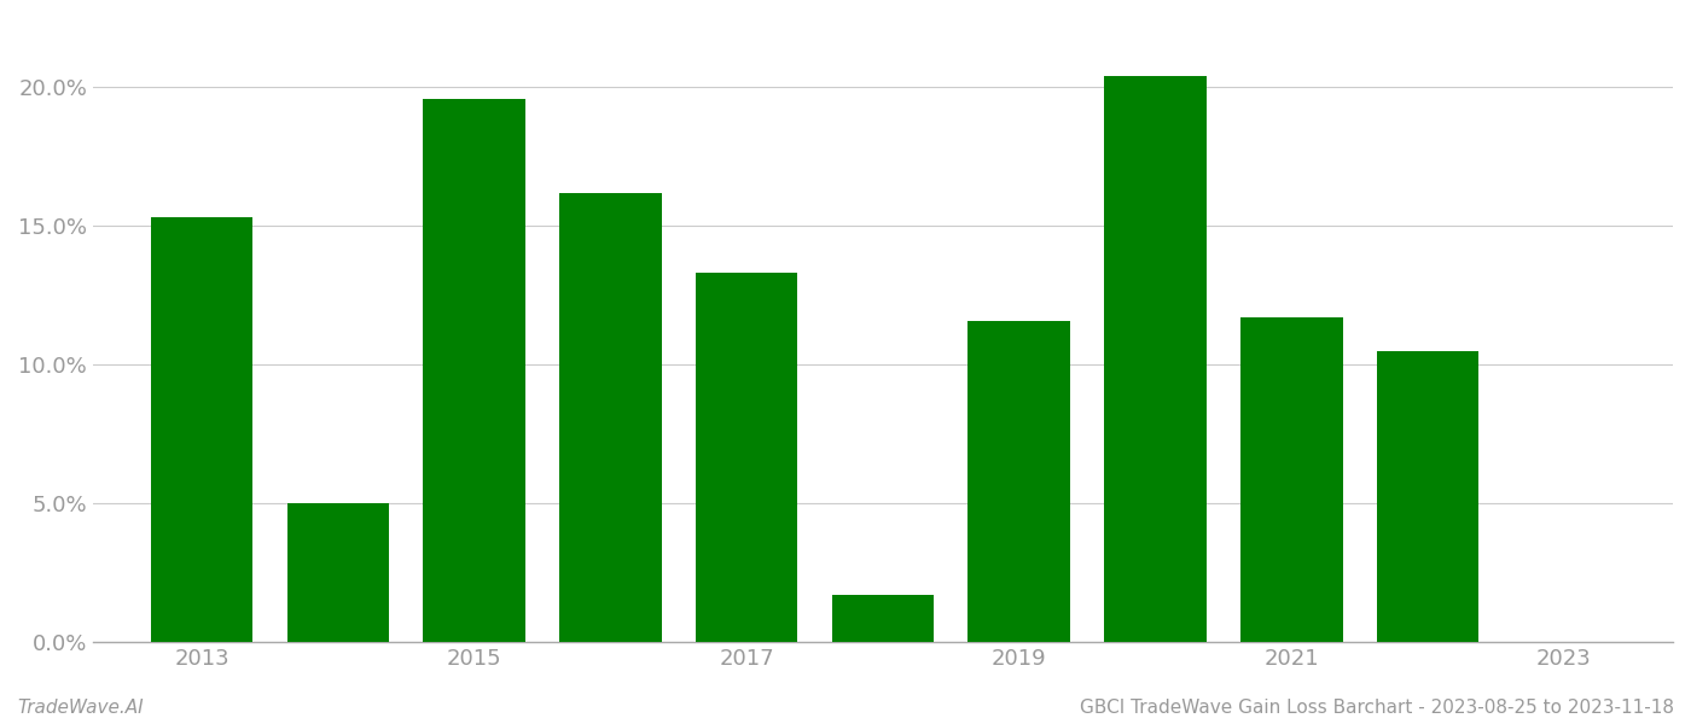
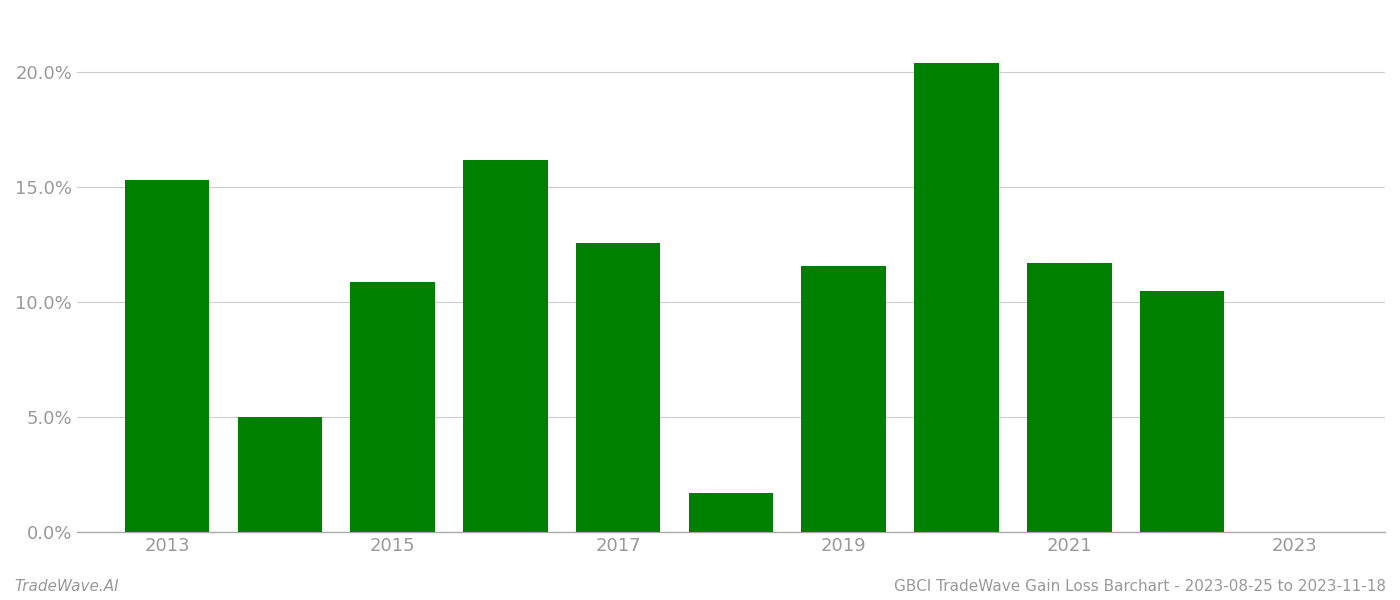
2015: 19.6% -> 10.9%
2017: 13.3% -> 12.6%
